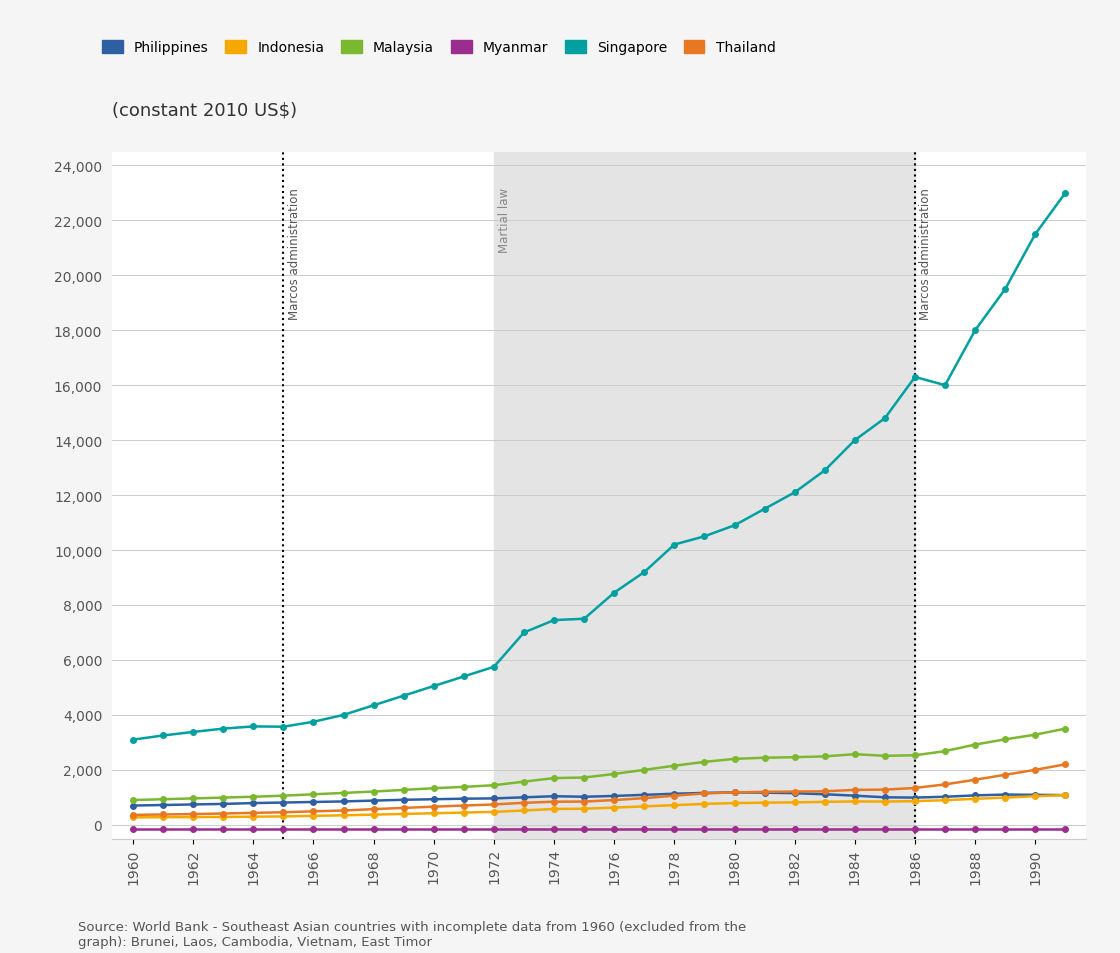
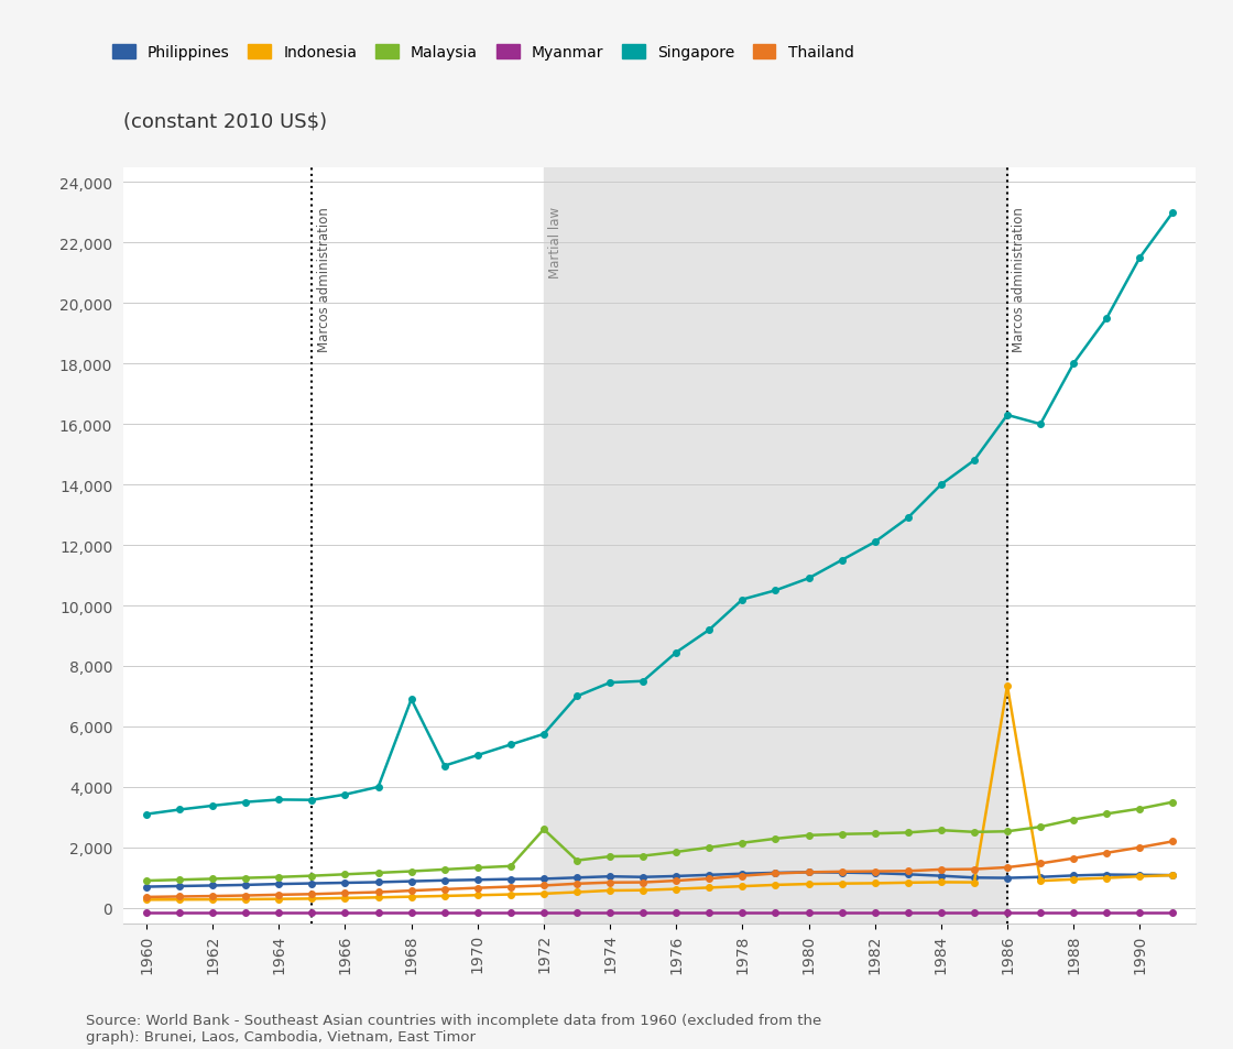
Singapore/1968: 4,350 -> 6,900
Malaysia/1972: 1,440 -> 2,600
Indonesia/1986: 860 -> 7,350
